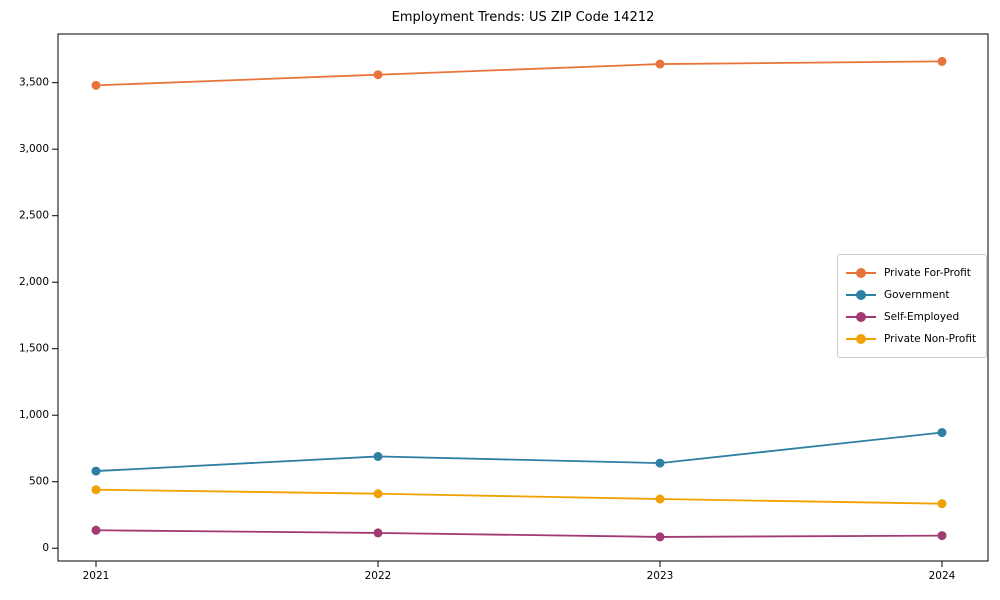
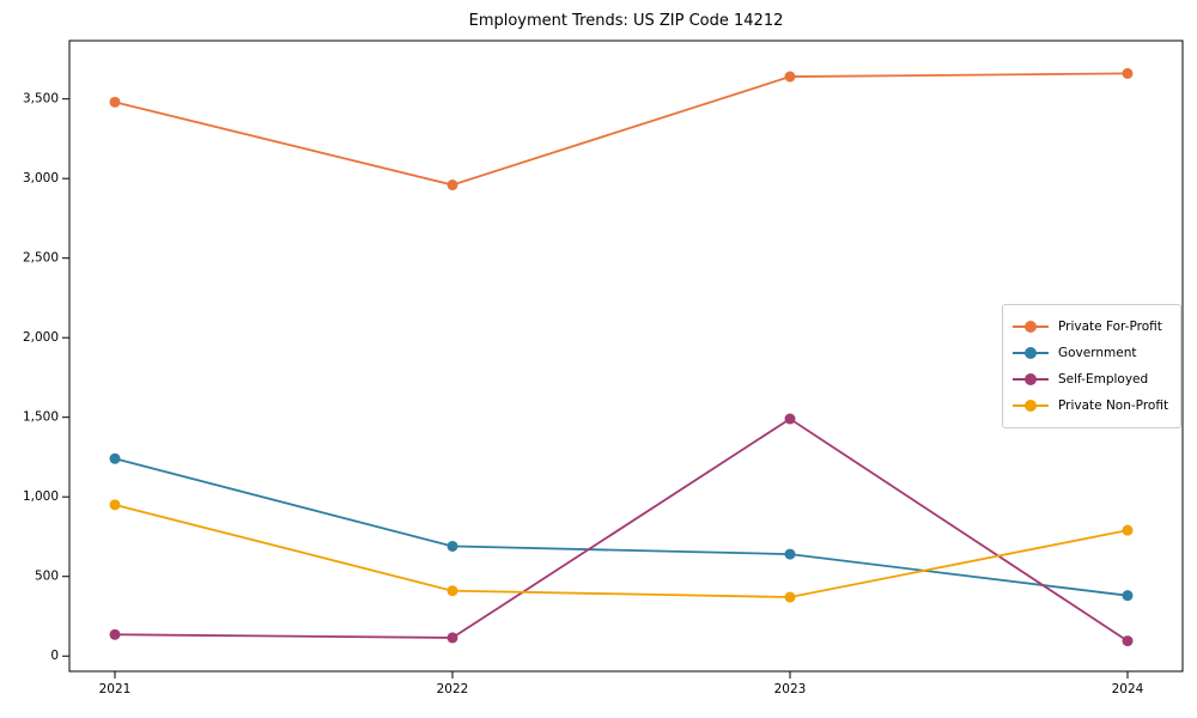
Government/2021: 580 -> 1240
Private Non-Profit/2021: 440 -> 950
Private For-Profit/2022: 3560 -> 2960
Self-Employed/2023: 80 -> 1490
Government/2024: 870 -> 380
Private Non-Profit/2024: 340 -> 790
